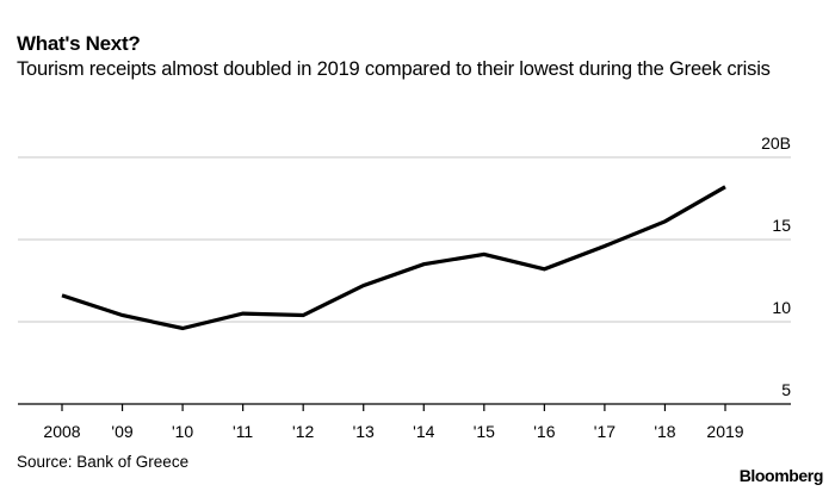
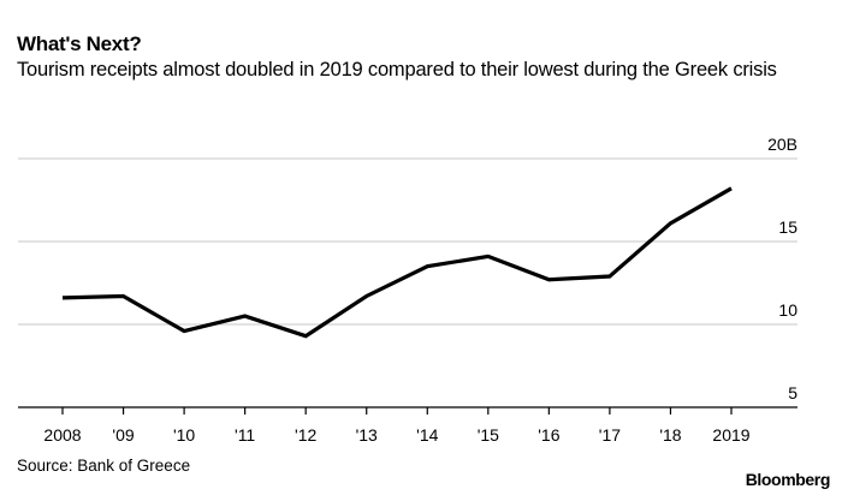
'09: 10.4B -> 11.7B
'12: 10.4B -> 9.3B
'13: 12.2B -> 11.7B
'16: 13.2B -> 12.7B
'17: 14.6B -> 12.9B
